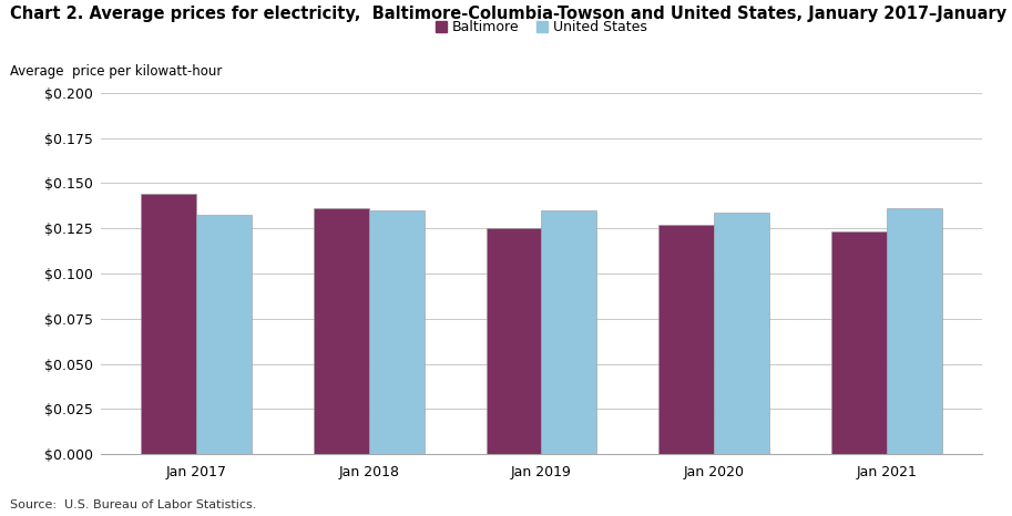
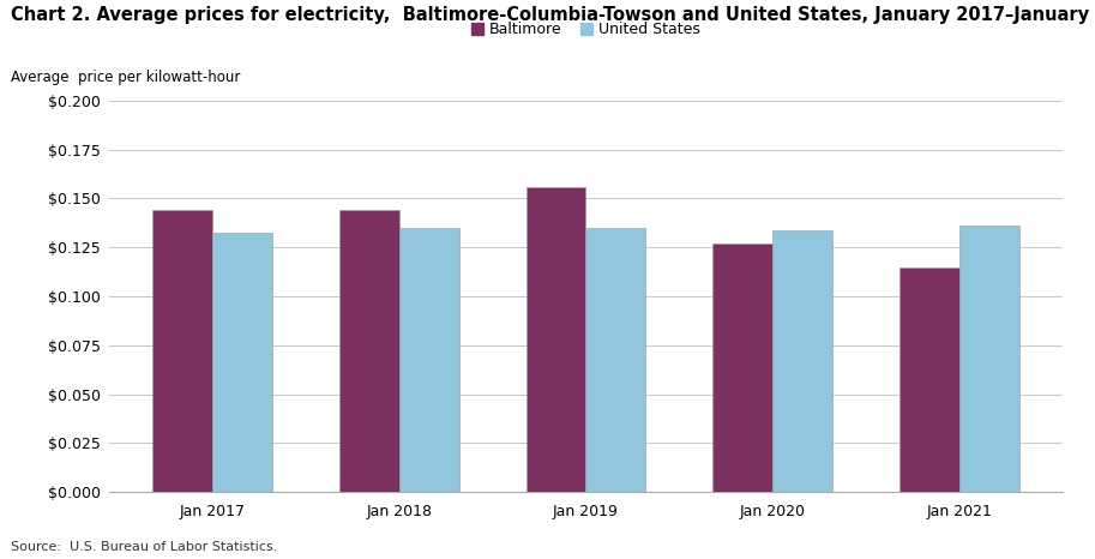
Baltimore/Jan 2018: $0.136 -> $0.144
Baltimore/Jan 2019: $0.125 -> $0.156
Baltimore/Jan 2021: $0.123 -> $0.115
